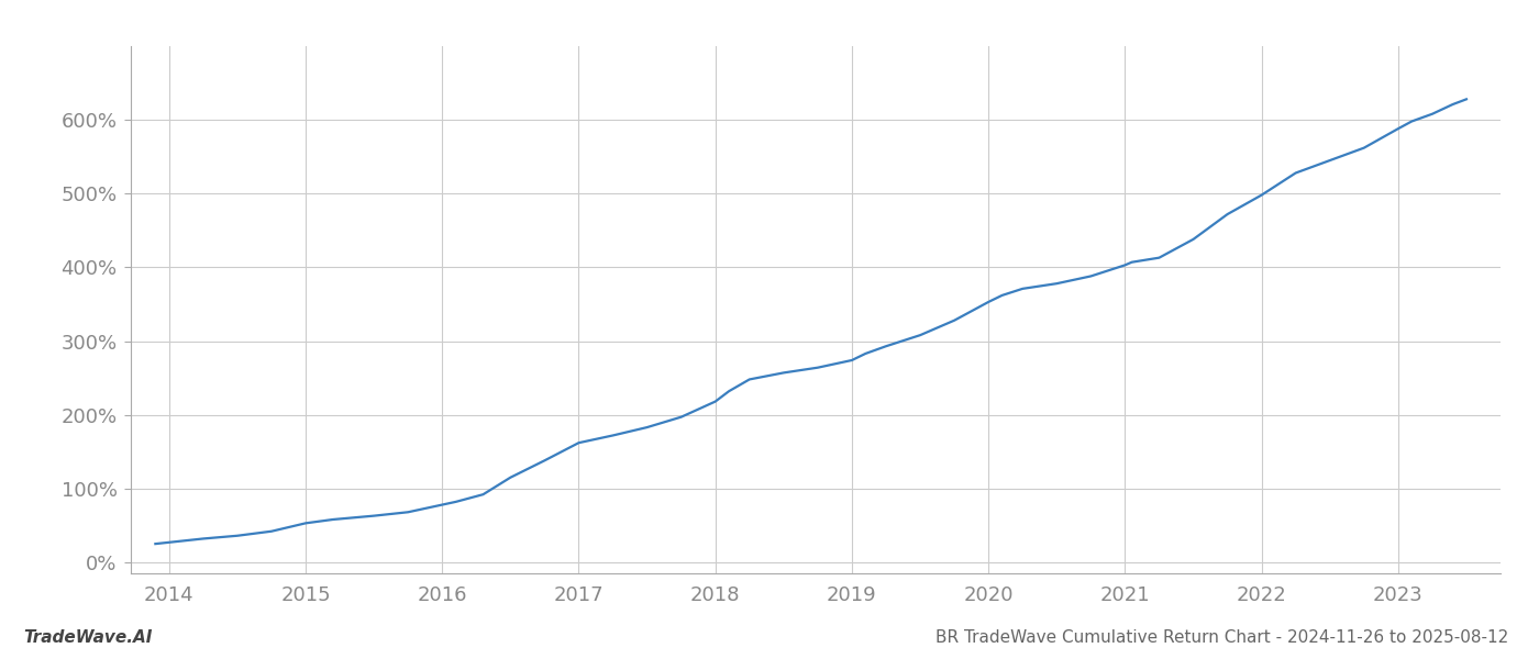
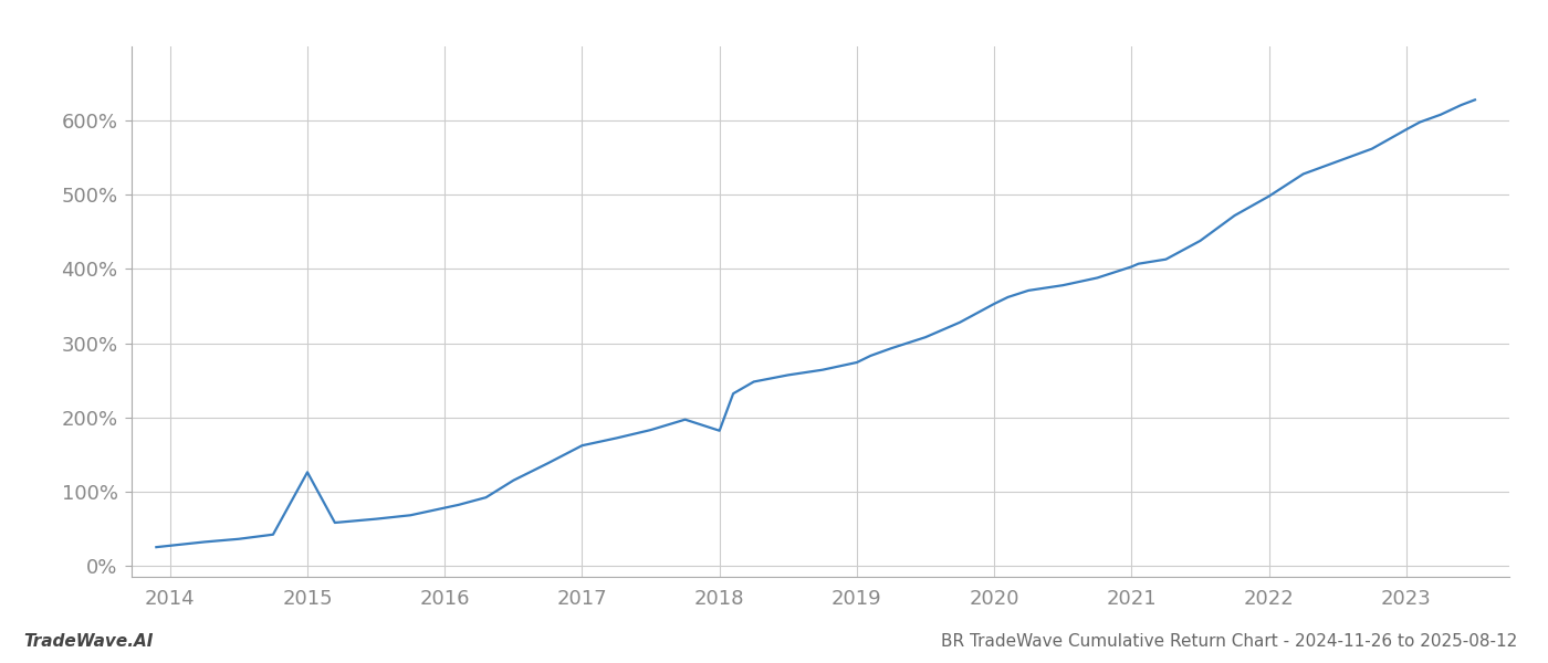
2015: 53% -> 126%
2018: 218% -> 182%
